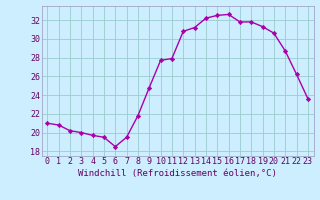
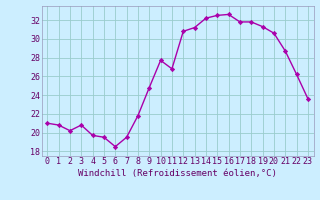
3: 20.0 -> 20.8
11: 27.9 -> 26.8
